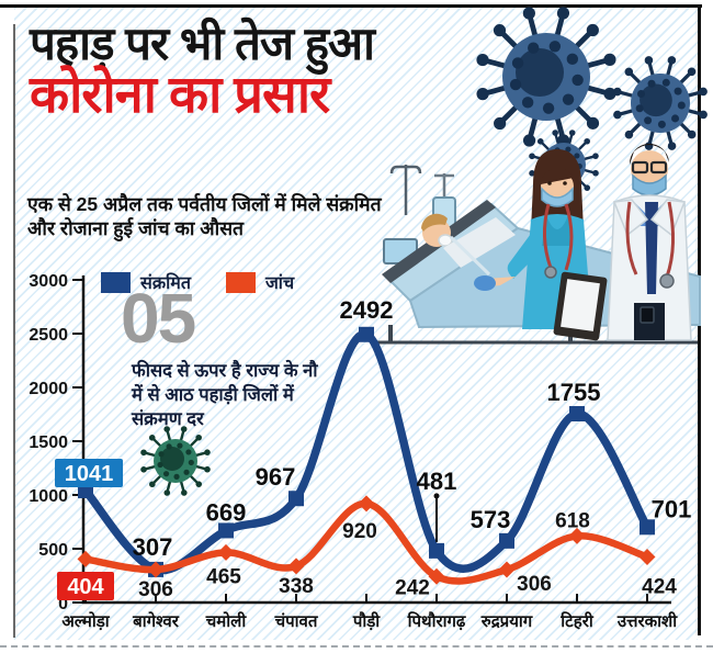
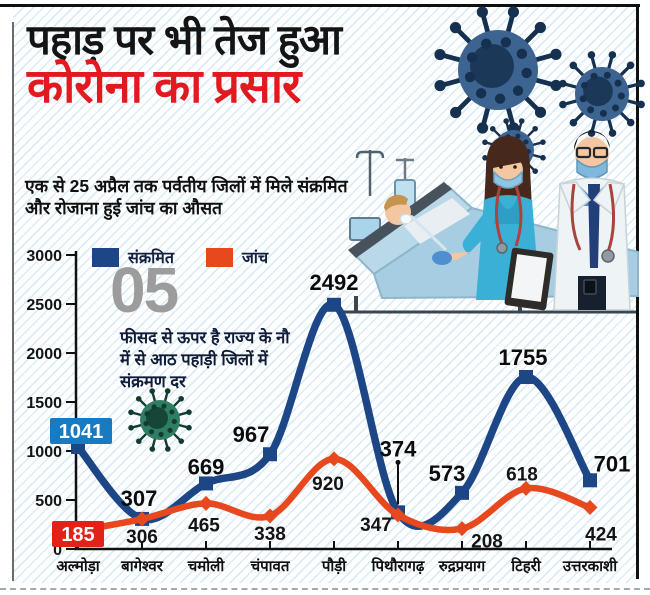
जांच/अल्मोड़ा: 404 -> 185
संक्रमित/पिथौरागढ़: 481 -> 374
जांच/पिथौरागढ़: 242 -> 347
जांच/रुद्रप्रयाग: 306 -> 208
